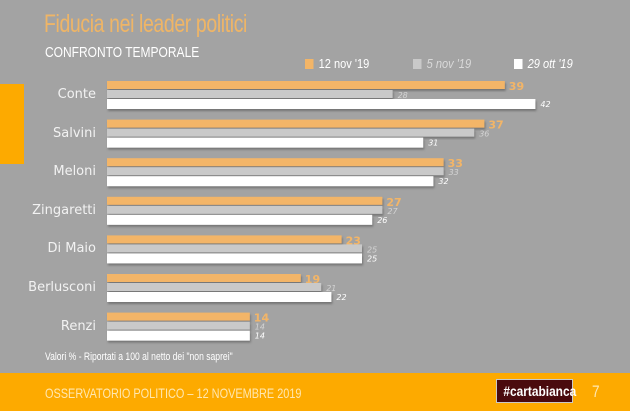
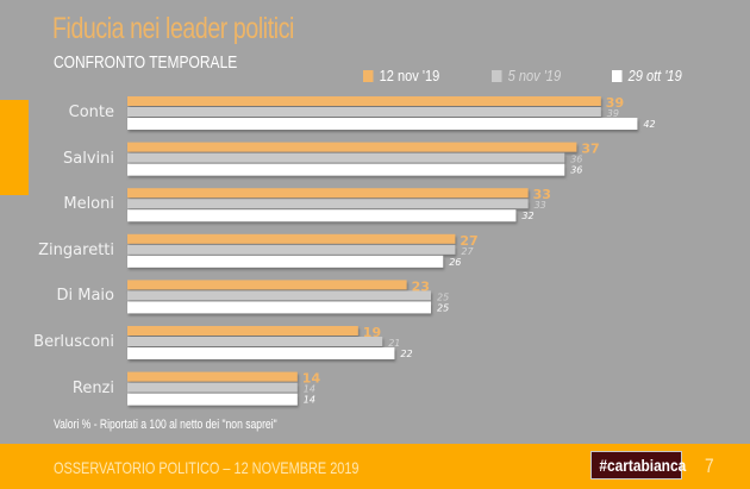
5 nov '19/Conte: 28 -> 39
29 ott '19/Salvini: 31 -> 36
